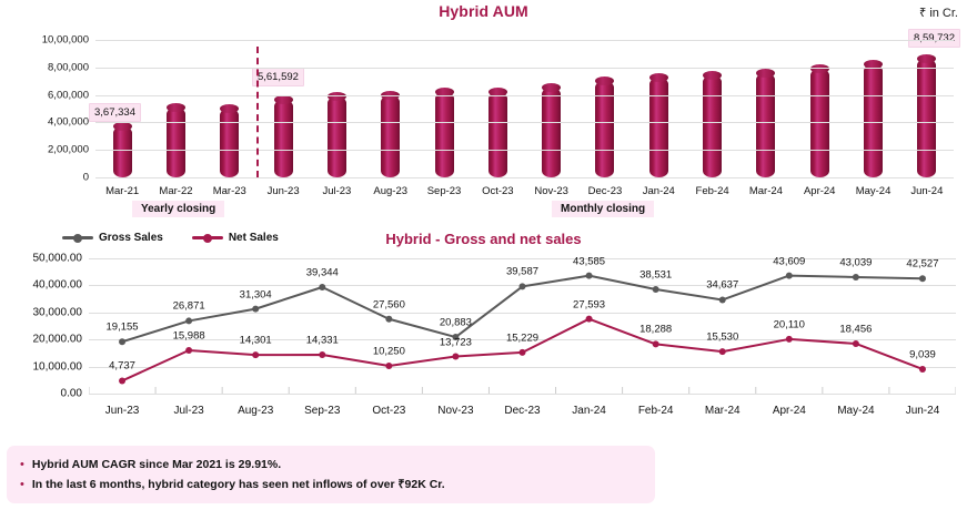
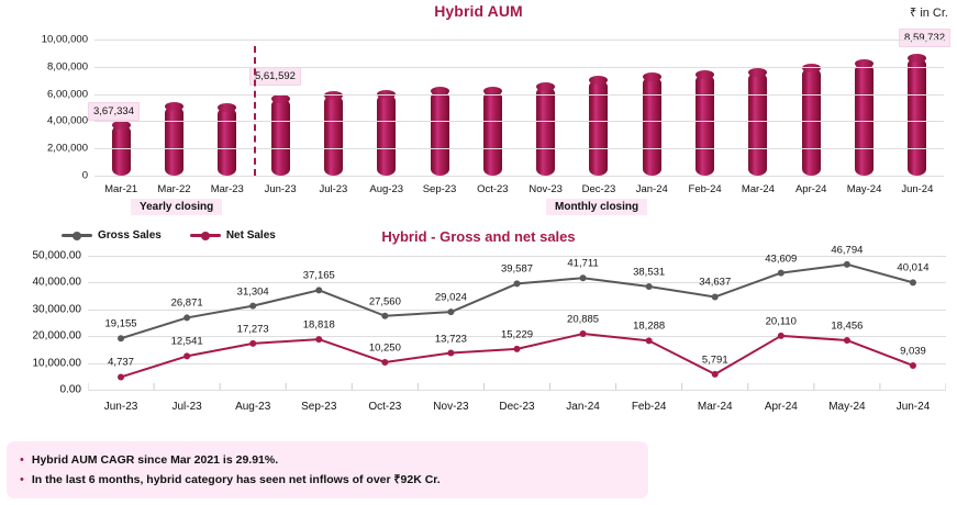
Hybrid - Gross and net sales/Net Sales/Jul-23: 15,988 -> 12,541
Hybrid - Gross and net sales/Net Sales/Aug-23: 14,301 -> 17,273
Hybrid - Gross and net sales/Gross Sales/Sep-23: 39,344 -> 37,165
Hybrid - Gross and net sales/Net Sales/Sep-23: 14,331 -> 18,818
Hybrid - Gross and net sales/Gross Sales/Nov-23: 20,883 -> 29,024
Hybrid - Gross and net sales/Gross Sales/Jan-24: 43,585 -> 41,711
Hybrid - Gross and net sales/Net Sales/Jan-24: 27,593 -> 20,885
Hybrid - Gross and net sales/Net Sales/Mar-24: 15,530 -> 5,791
Hybrid - Gross and net sales/Gross Sales/May-24: 43,039 -> 46,794
Hybrid - Gross and net sales/Gross Sales/Jun-24: 42,527 -> 40,014
